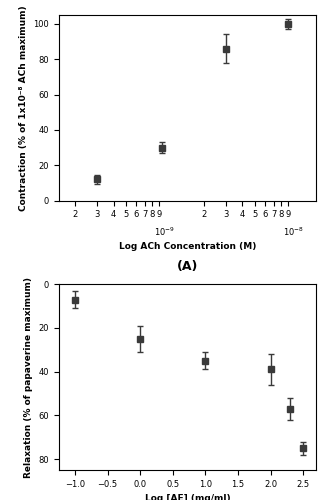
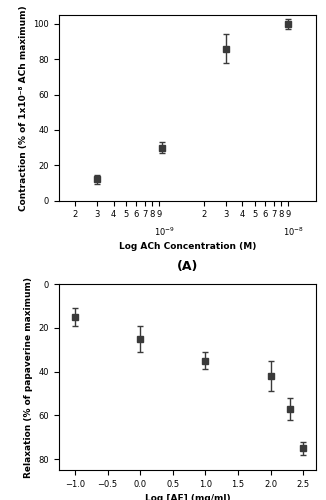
−1.0: 7 -> 15
2.0: 39 -> 42
